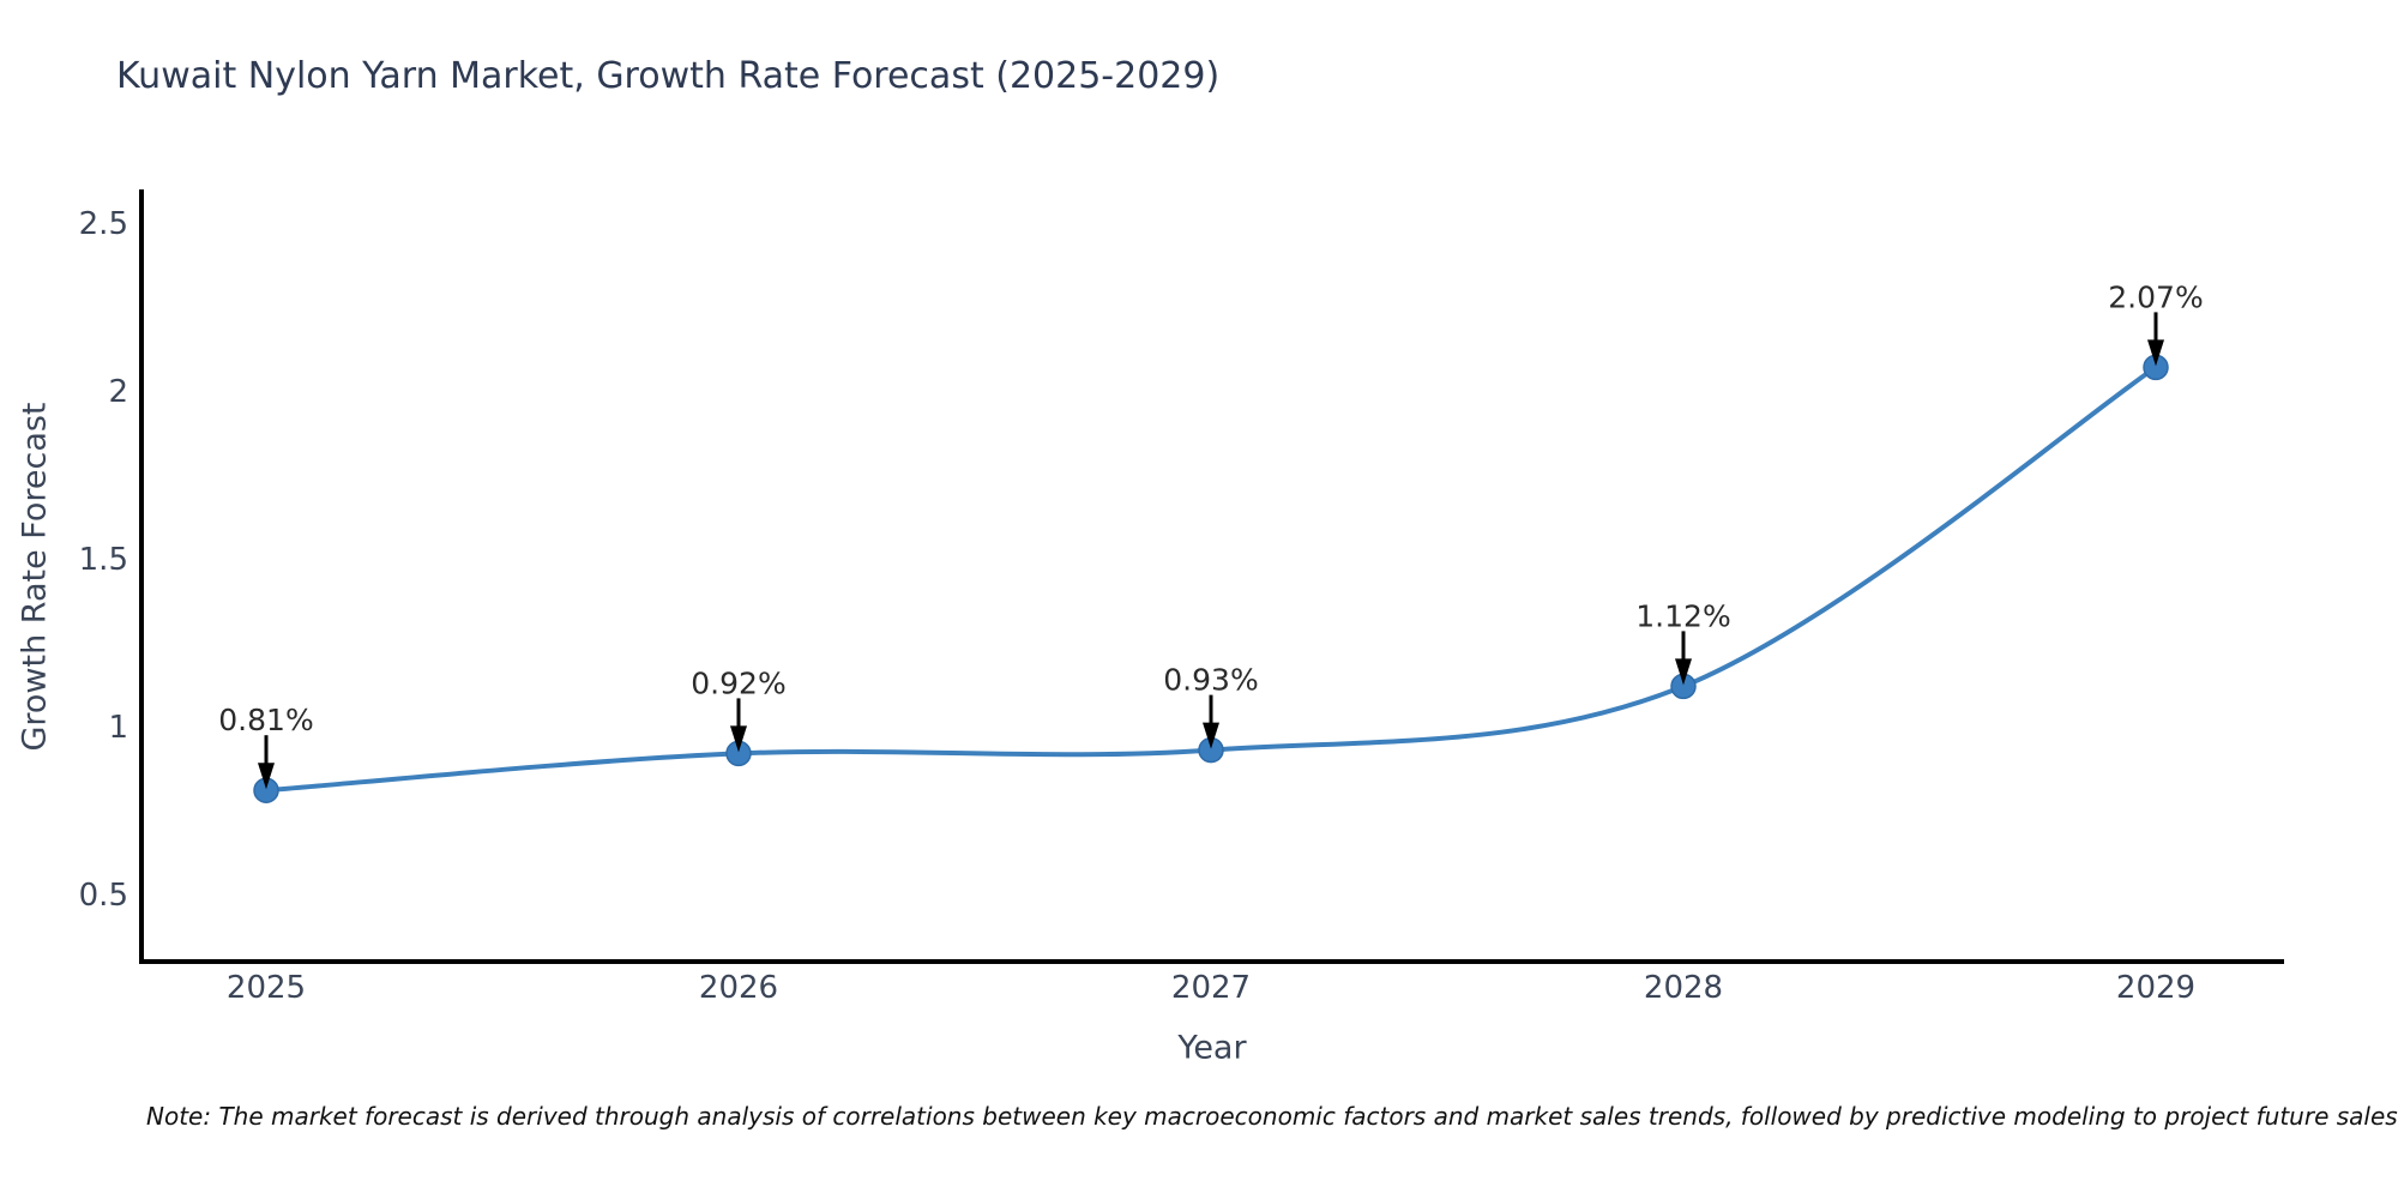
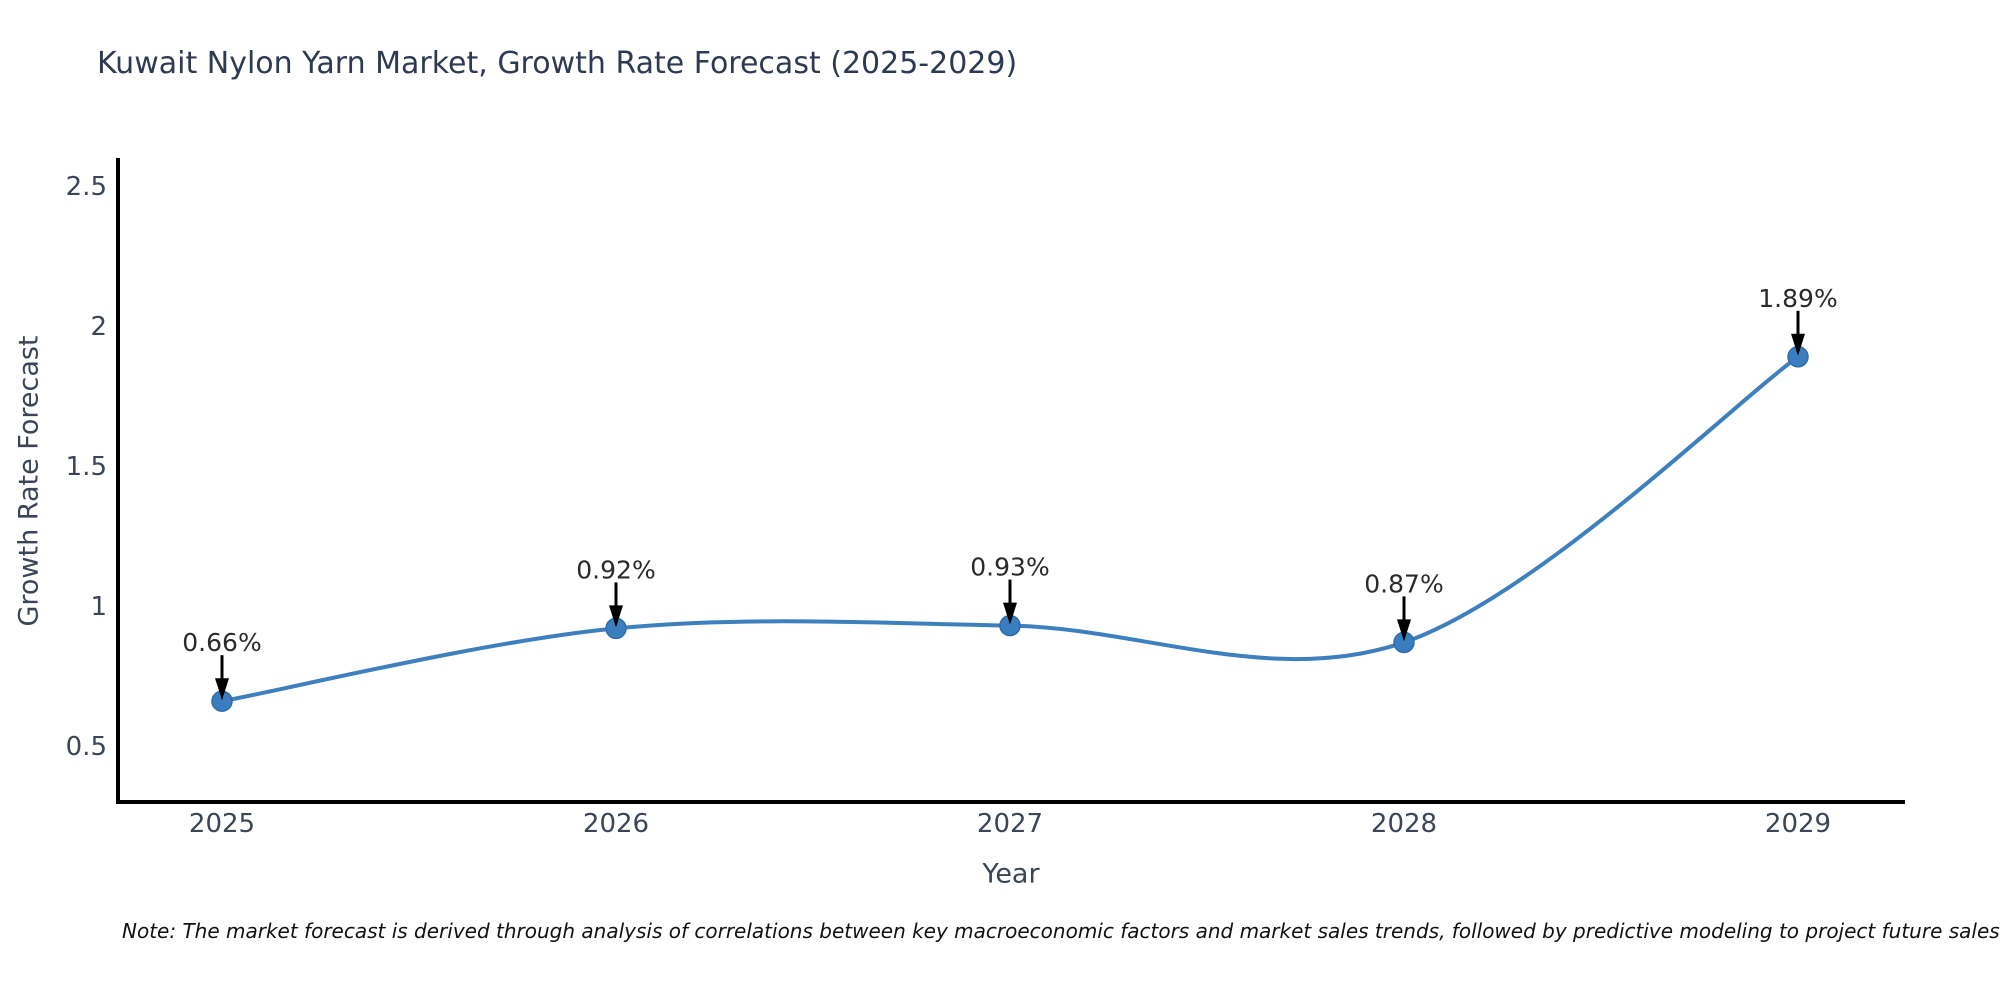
2025: 0.81% -> 0.66%
2028: 1.12% -> 0.87%
2029: 2.07% -> 1.89%
